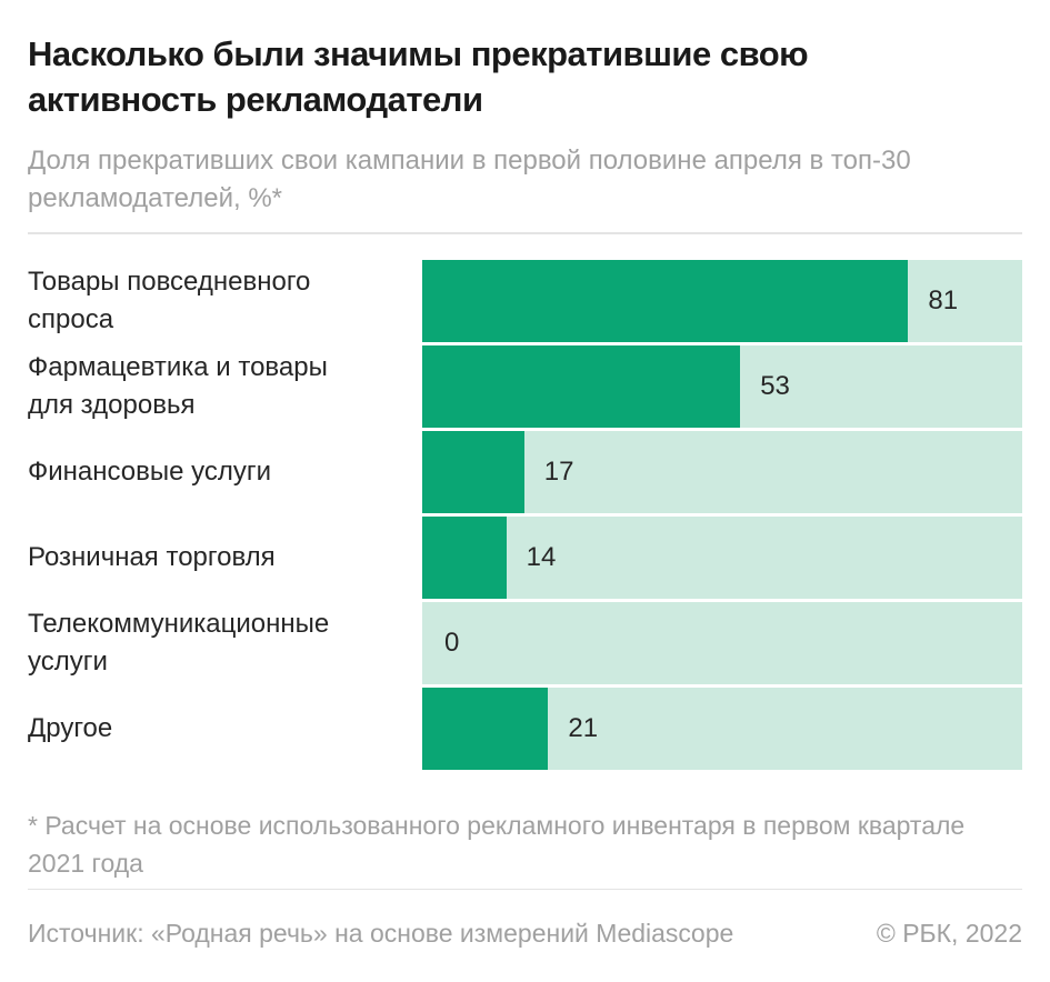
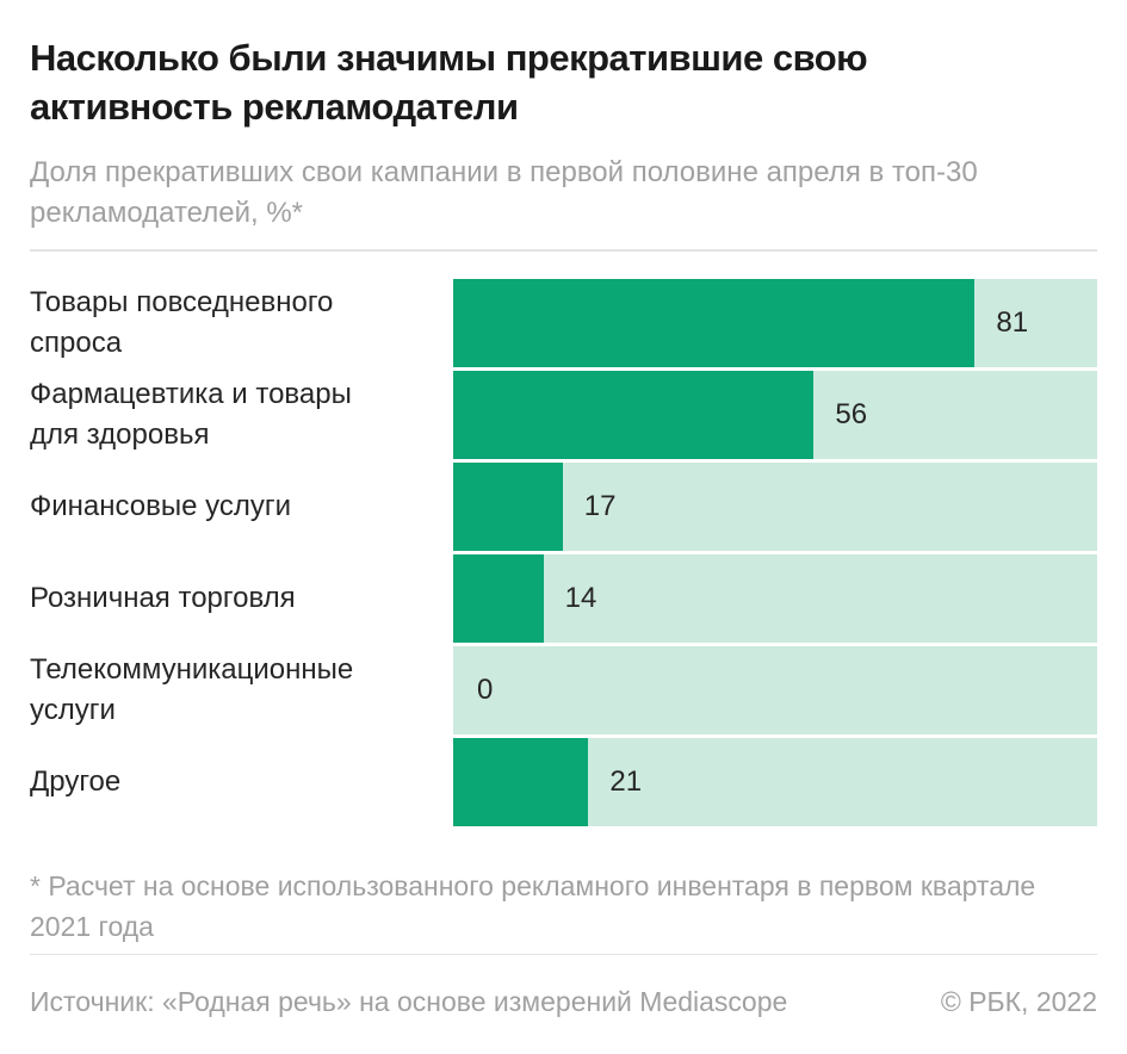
Фармацевтика и товары для здоровья: 53 -> 56
